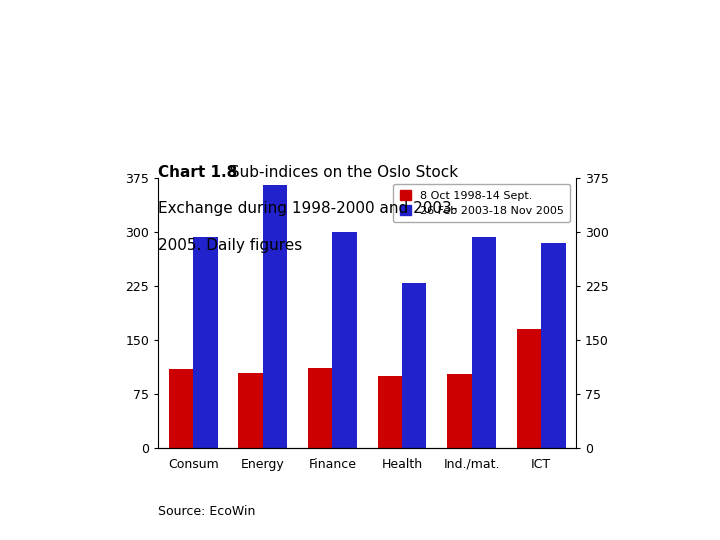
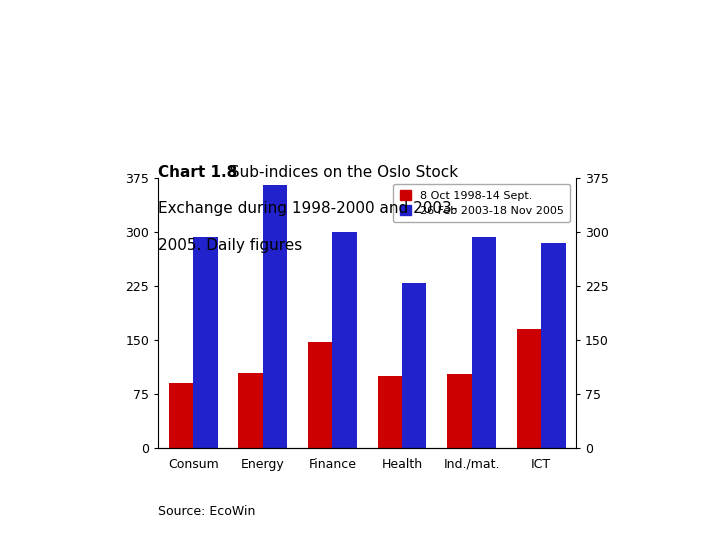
8 Oct 1998-14 Sept./Consum: 110 -> 90
8 Oct 1998-14 Sept./Finance: 112 -> 148
